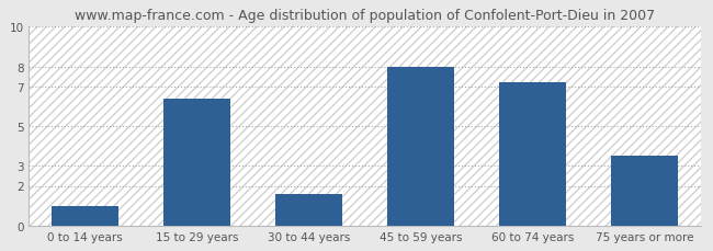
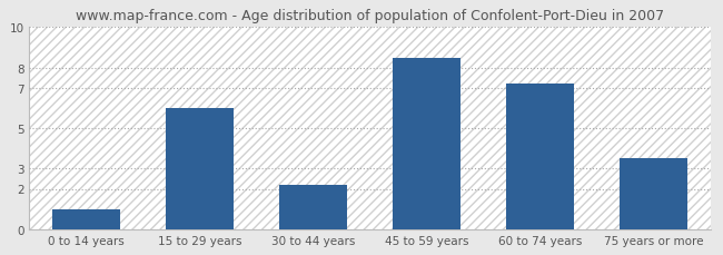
15 to 29 years: 6.4 -> 6.0
30 to 44 years: 1.6 -> 2.2
45 to 59 years: 8.0 -> 8.5
